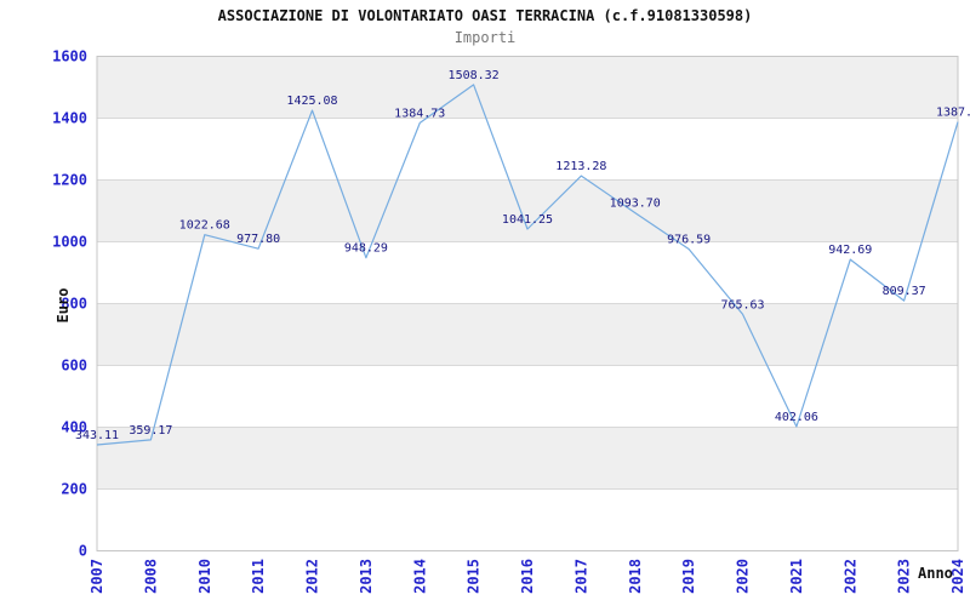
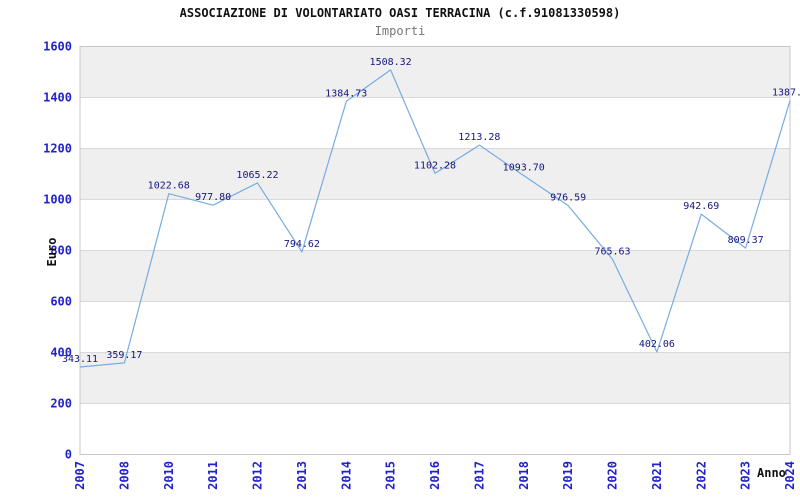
2012: 1425.08 -> 1065.22
2013: 948.29 -> 794.62
2016: 1041.25 -> 1102.28
